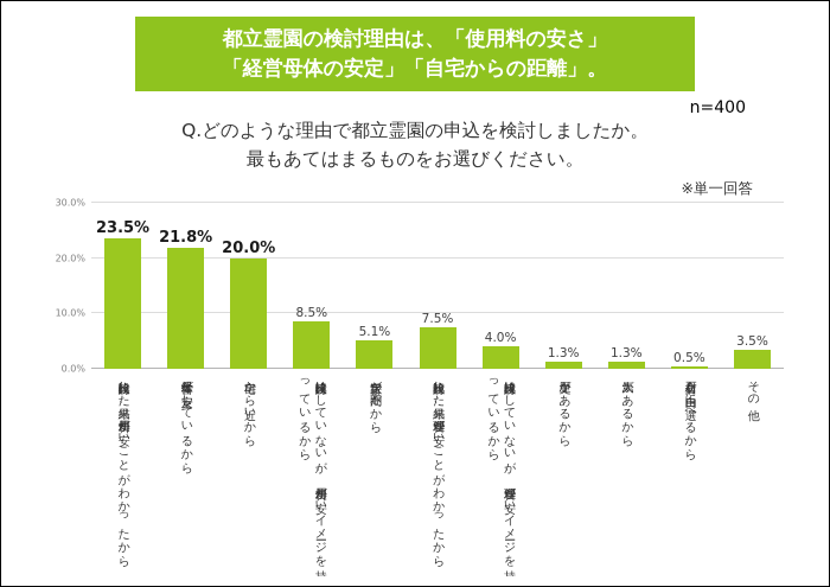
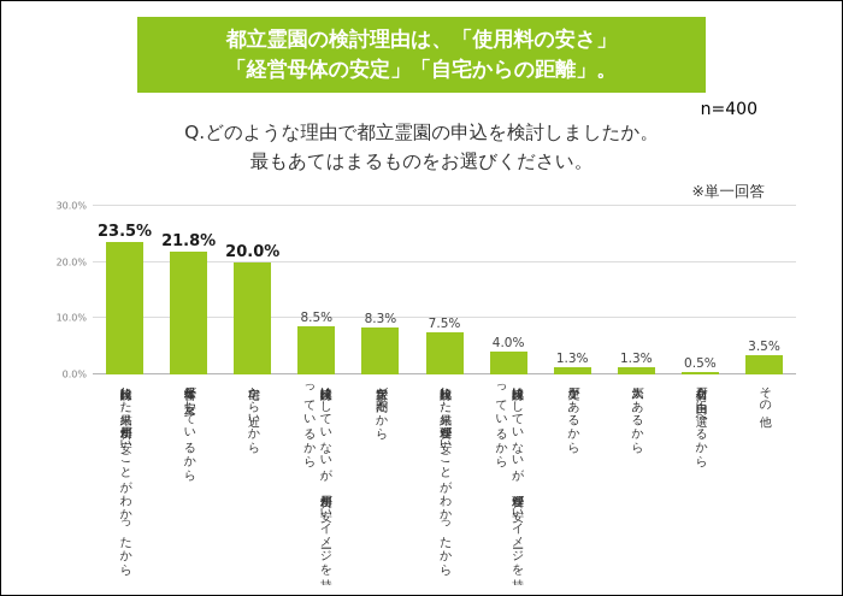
宗旨宗派が不問だから: 5.1% -> 8.3%
